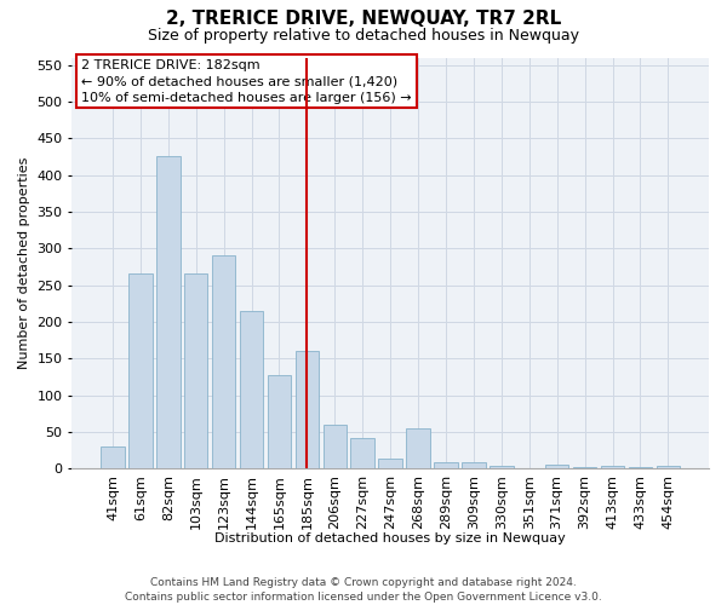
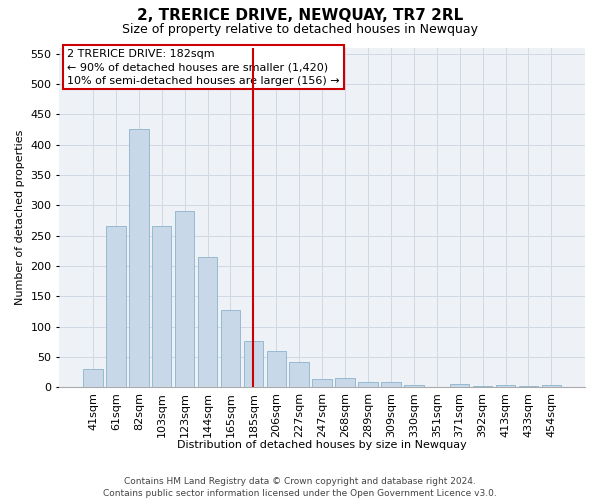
185sqm: 160 -> 76
268sqm: 54 -> 15
